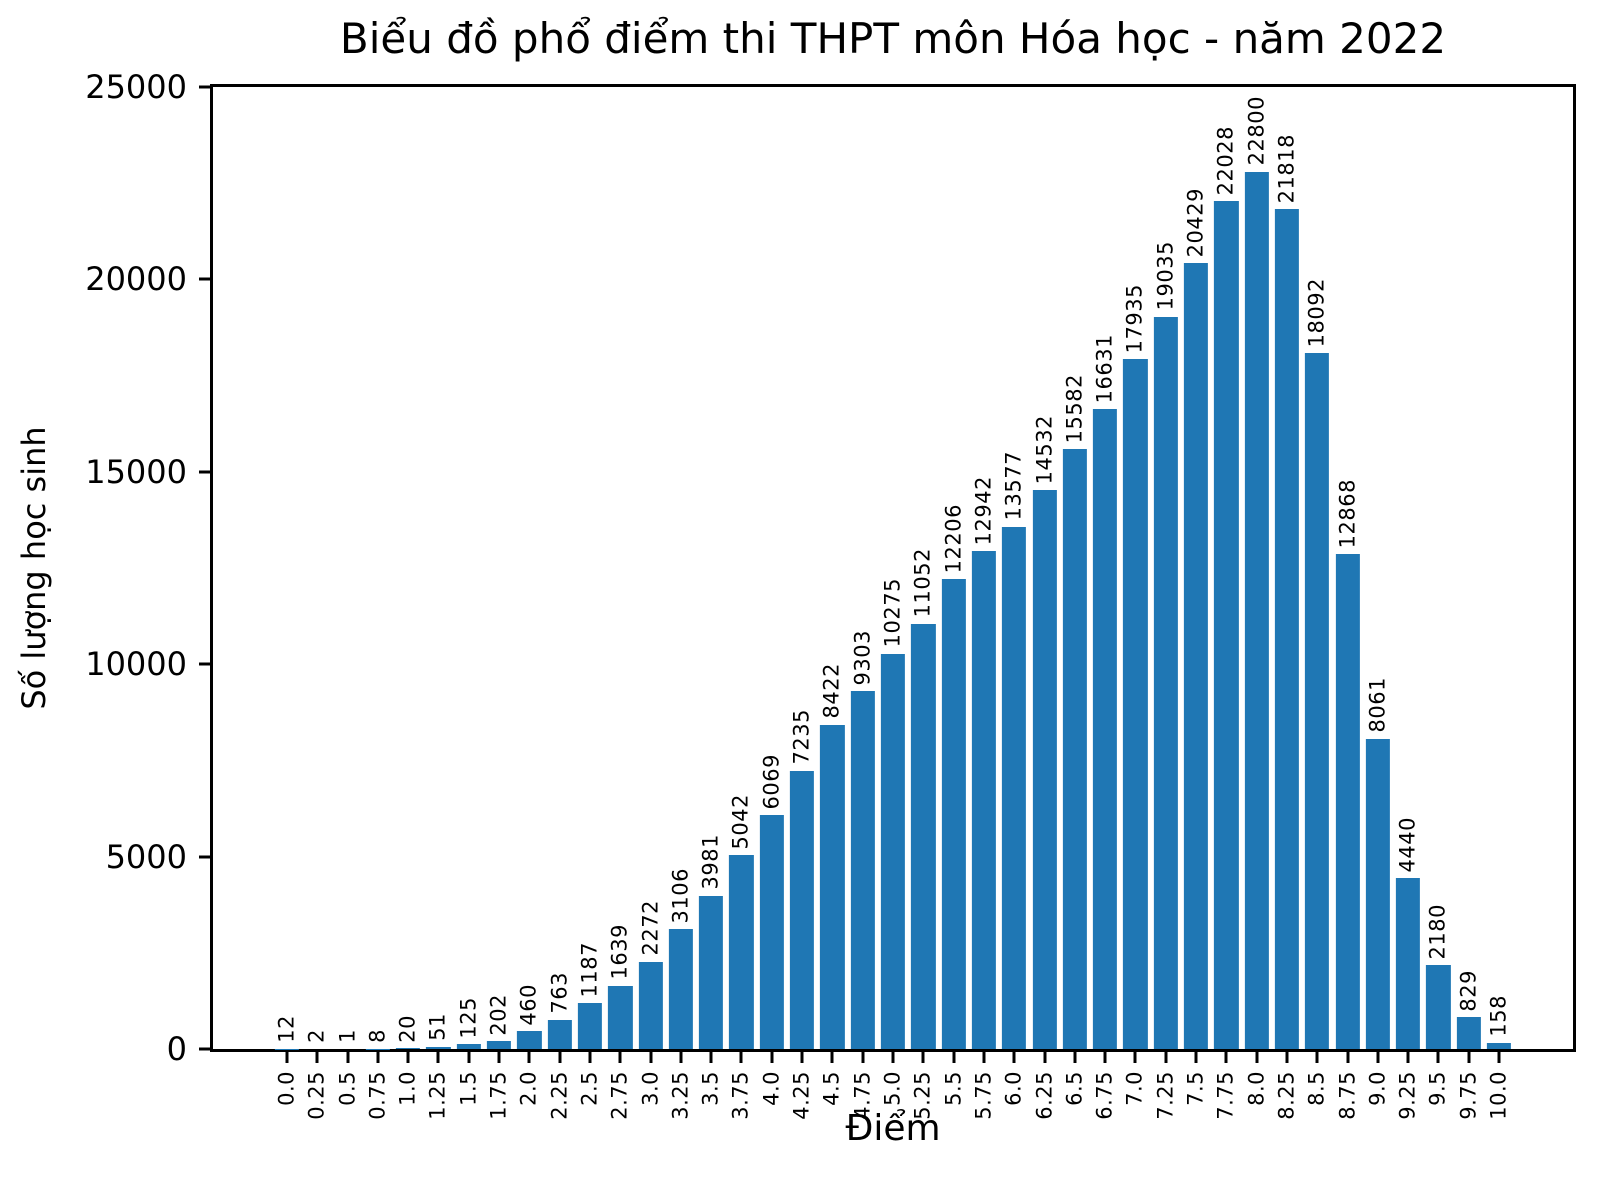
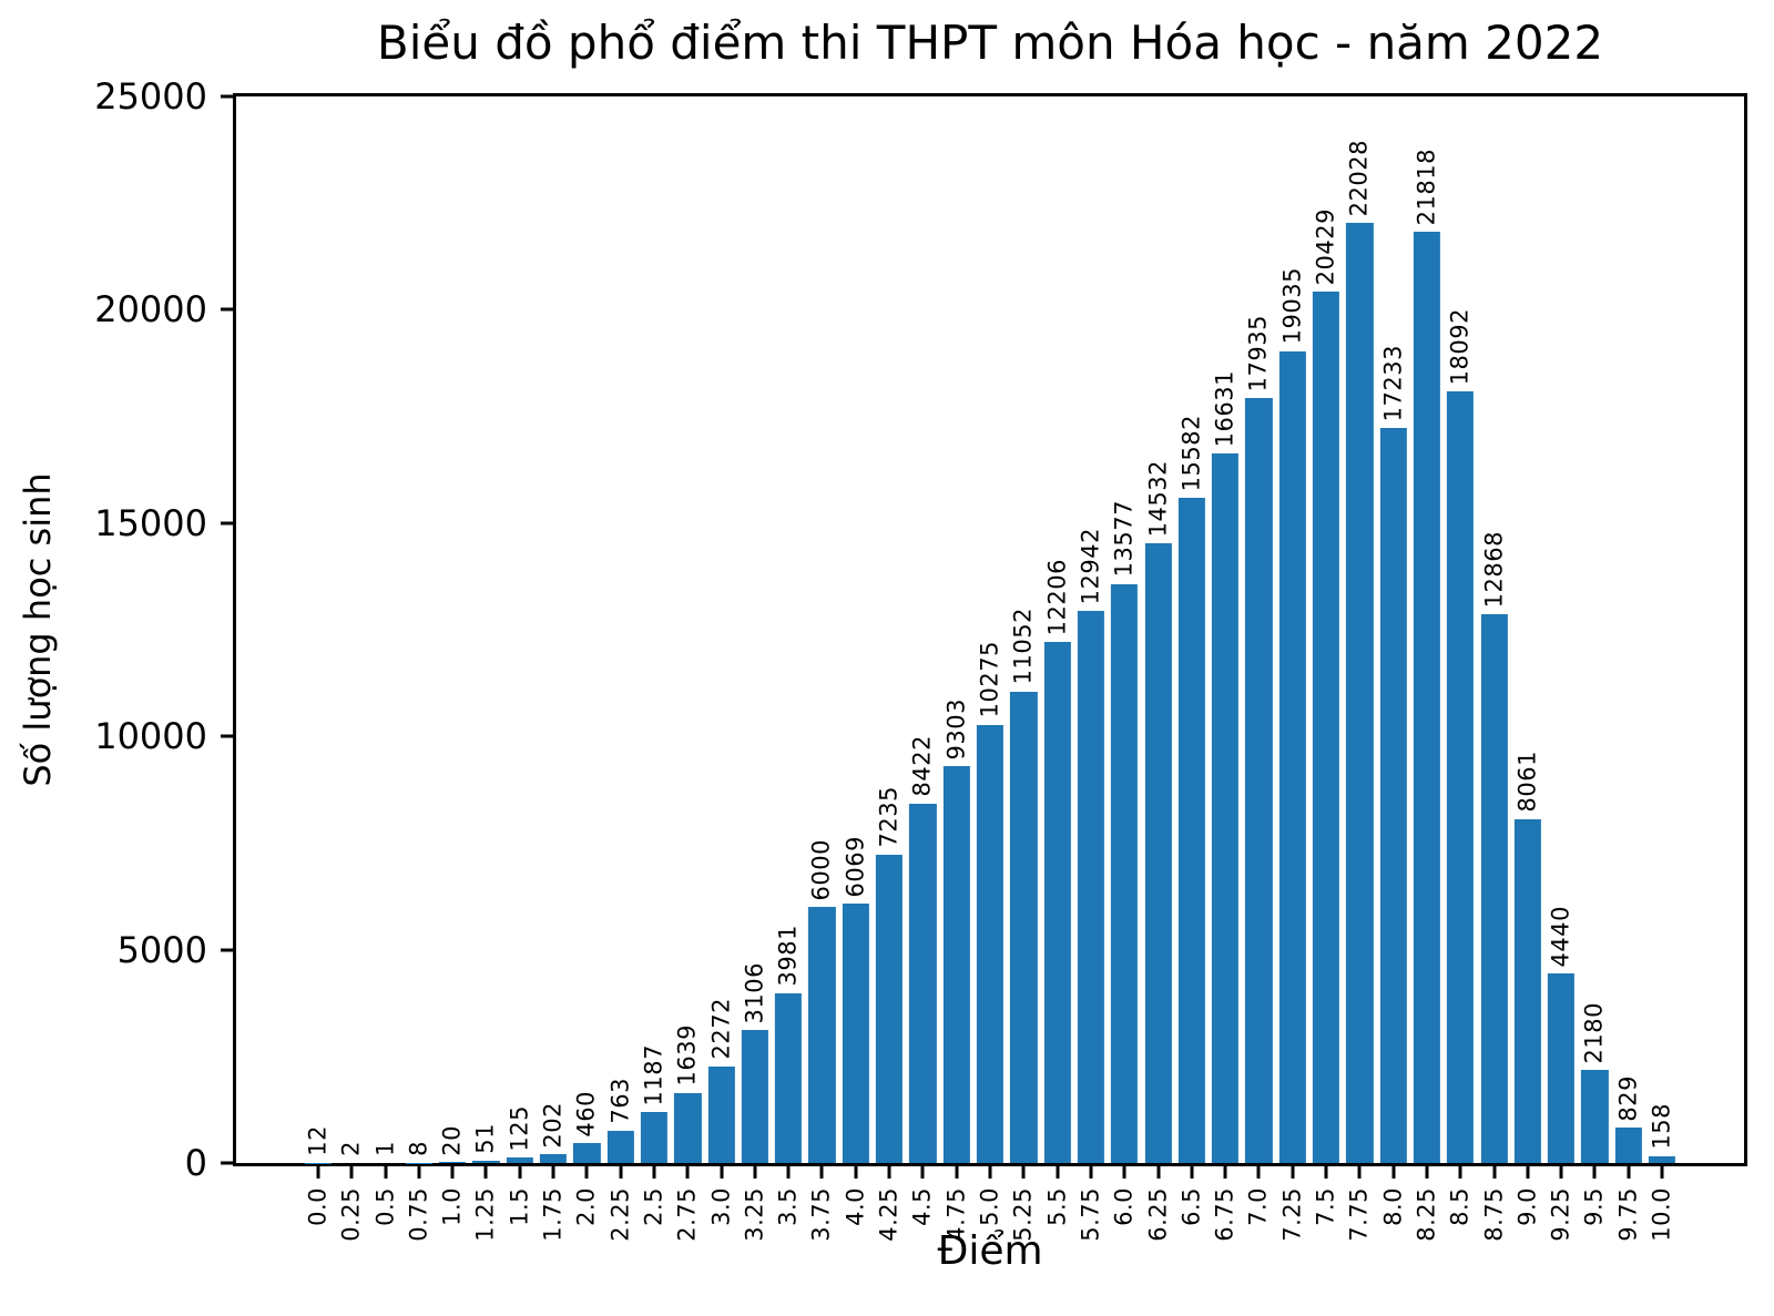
3.75: 5042 -> 6000
8.0: 22800 -> 17233
